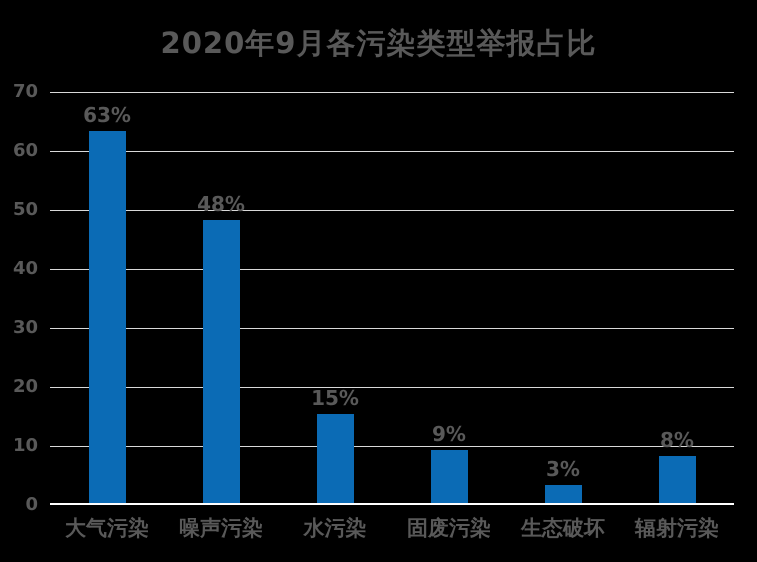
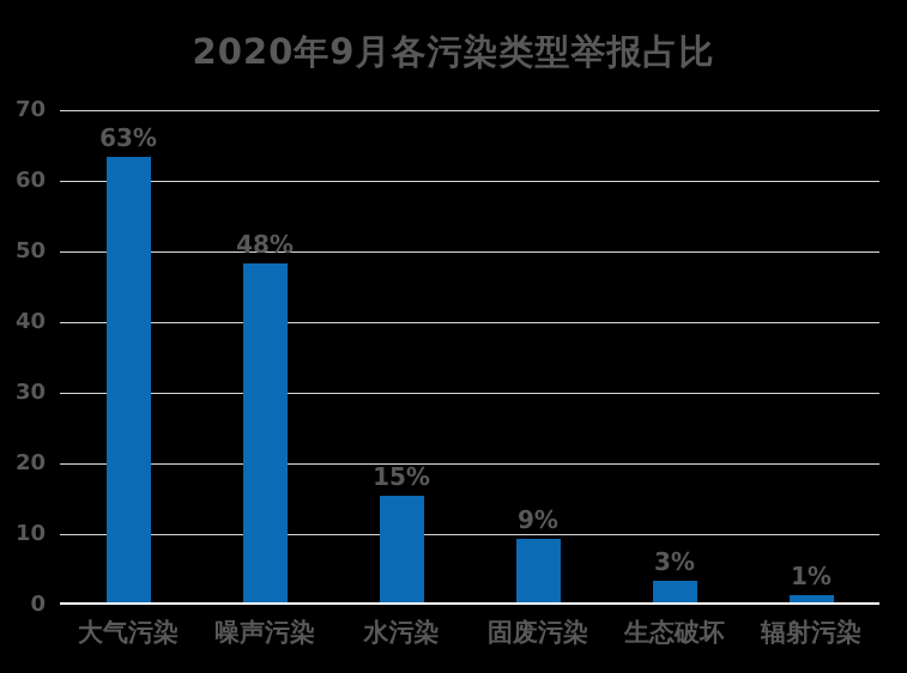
辐射污染: 8% -> 1%
